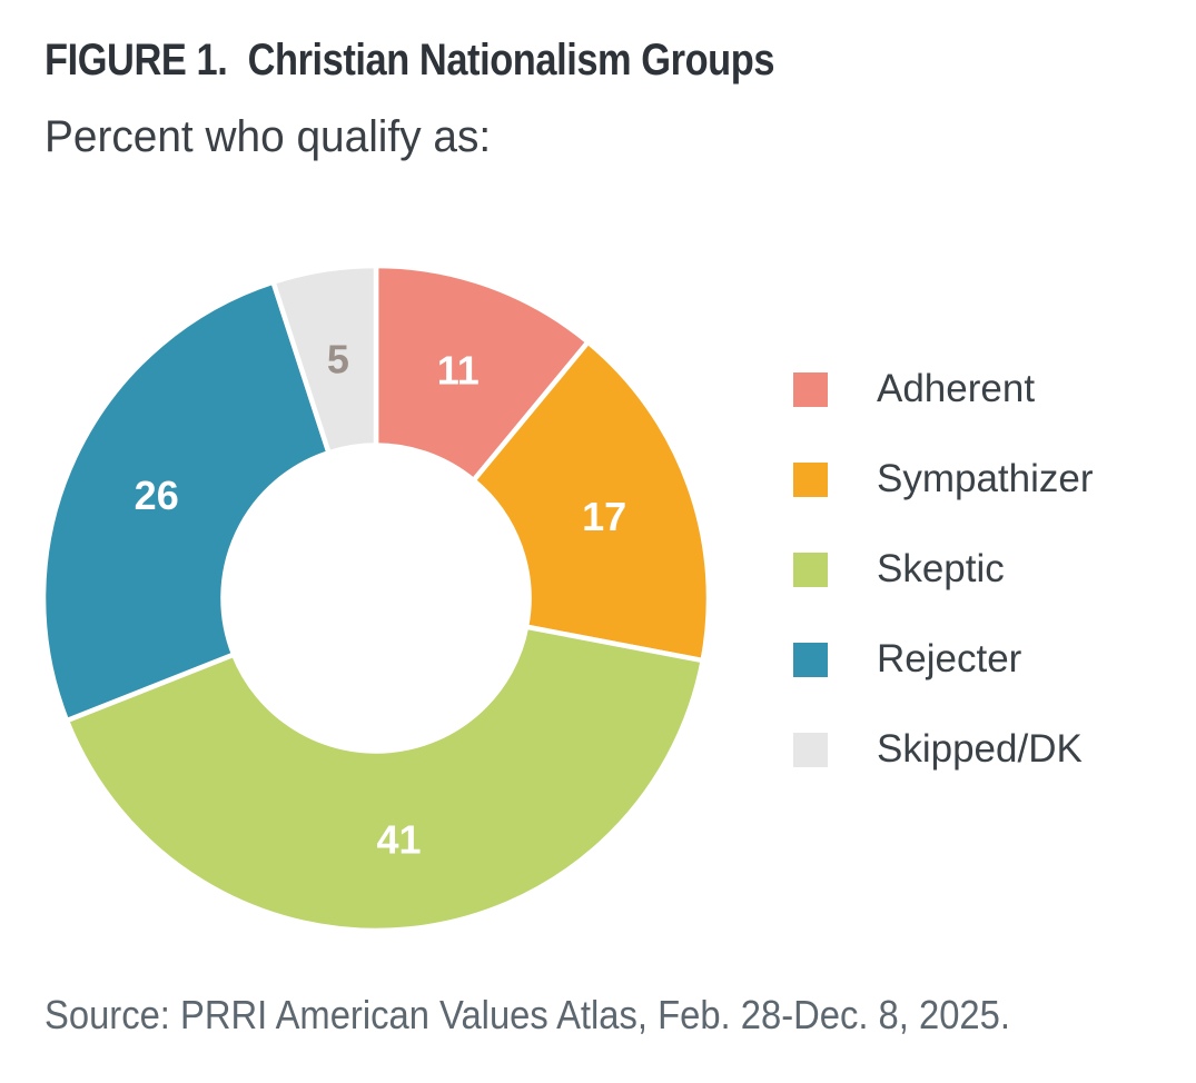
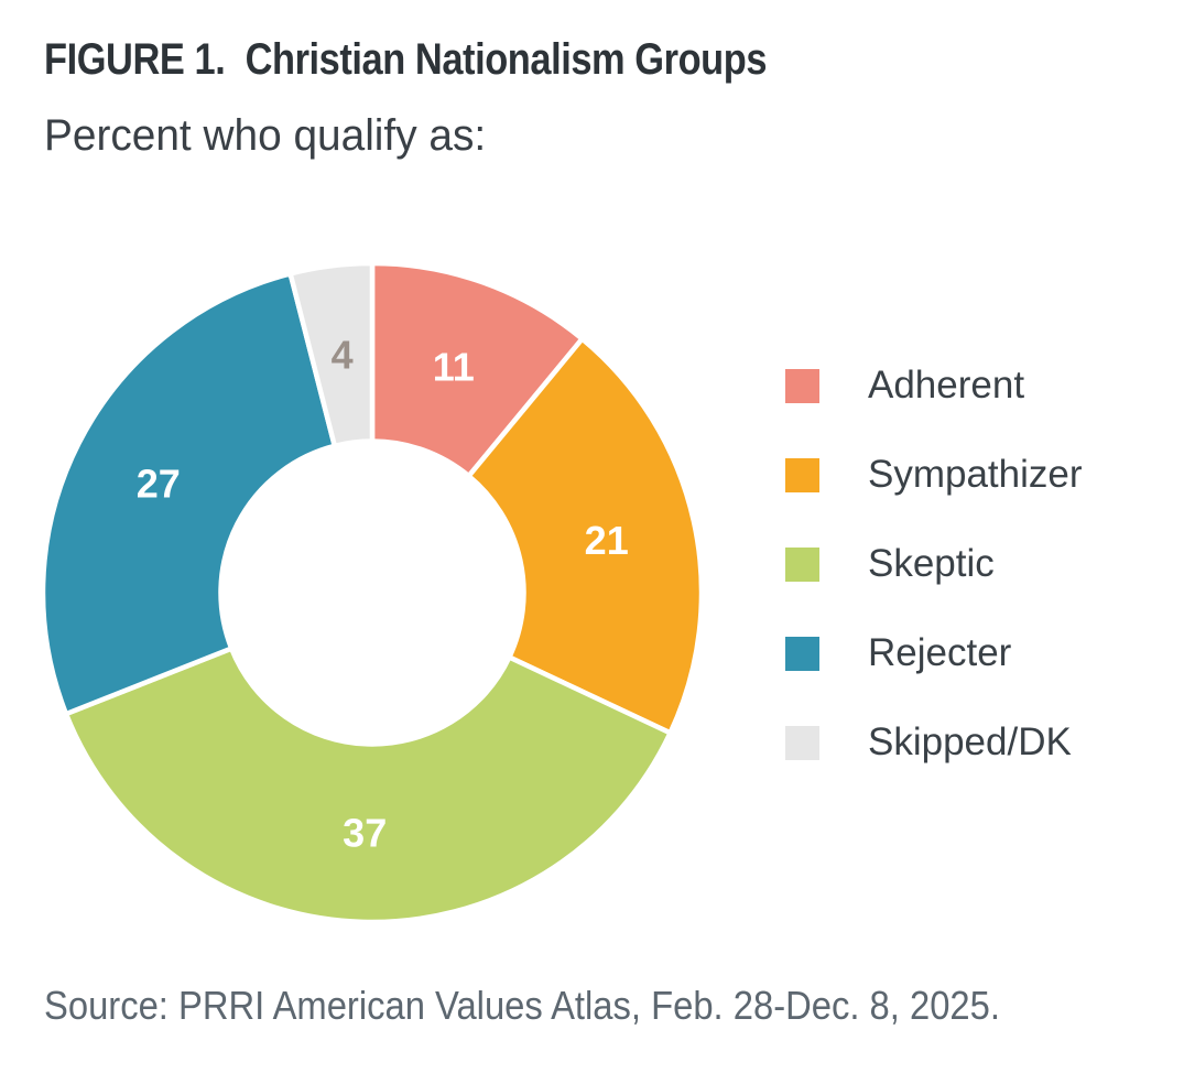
Sympathizer: 17 -> 21
Skeptic: 41 -> 37
Rejecter: 26 -> 27
Skipped/DK: 5 -> 4
